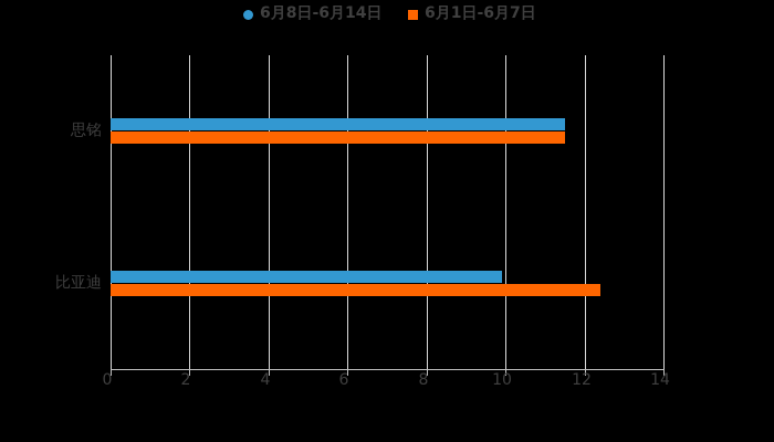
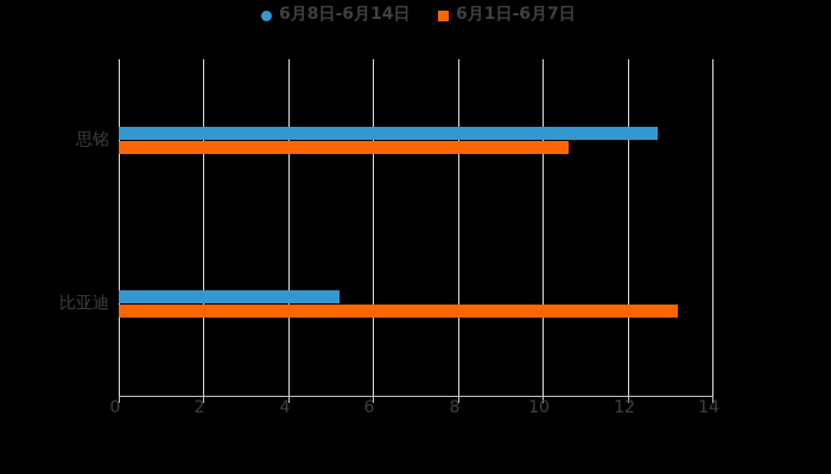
6月8日-6月14日/思铭: 11.5 -> 12.7
6月1日-6月7日/思铭: 11.5 -> 10.6
6月8日-6月14日/比亚迪: 9.9 -> 5.2
6月1日-6月7日/比亚迪: 12.4 -> 13.2
